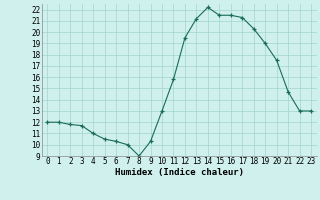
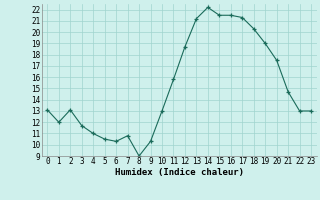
0: 12.0 -> 13.1
2: 11.8 -> 13.1
7: 10.0 -> 10.8
12: 19.5 -> 18.7
